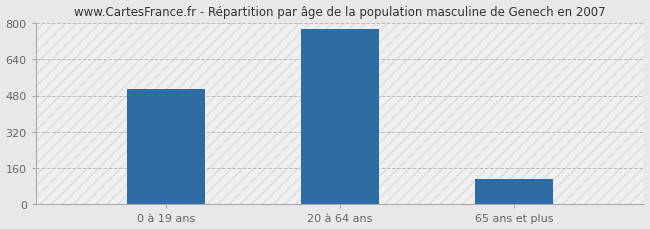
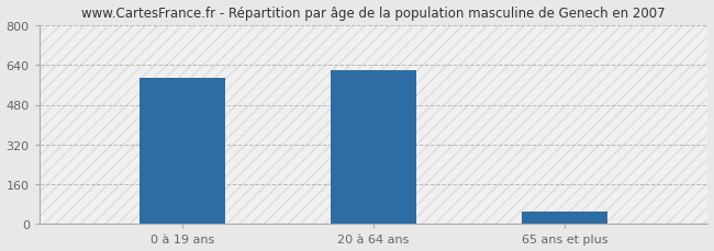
0 à 19 ans: 510 -> 590
20 à 64 ans: 775 -> 620
65 ans et plus: 110 -> 50
